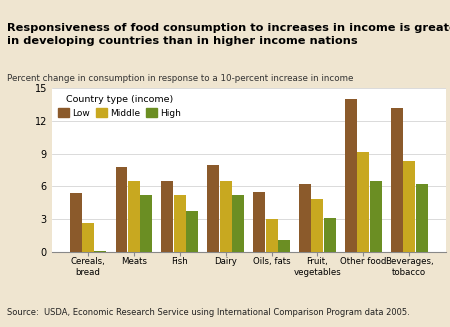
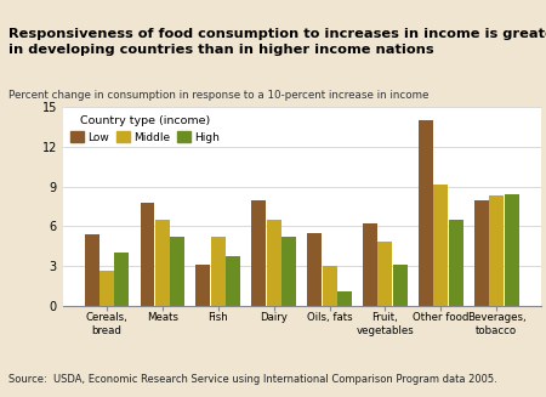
High/Cereals, bread: 0.1 -> 4.0
Low/Fish: 6.5 -> 3.1
Low/Beverages, tobacco: 13.2 -> 8.0
High/Beverages, tobacco: 6.2 -> 8.4
